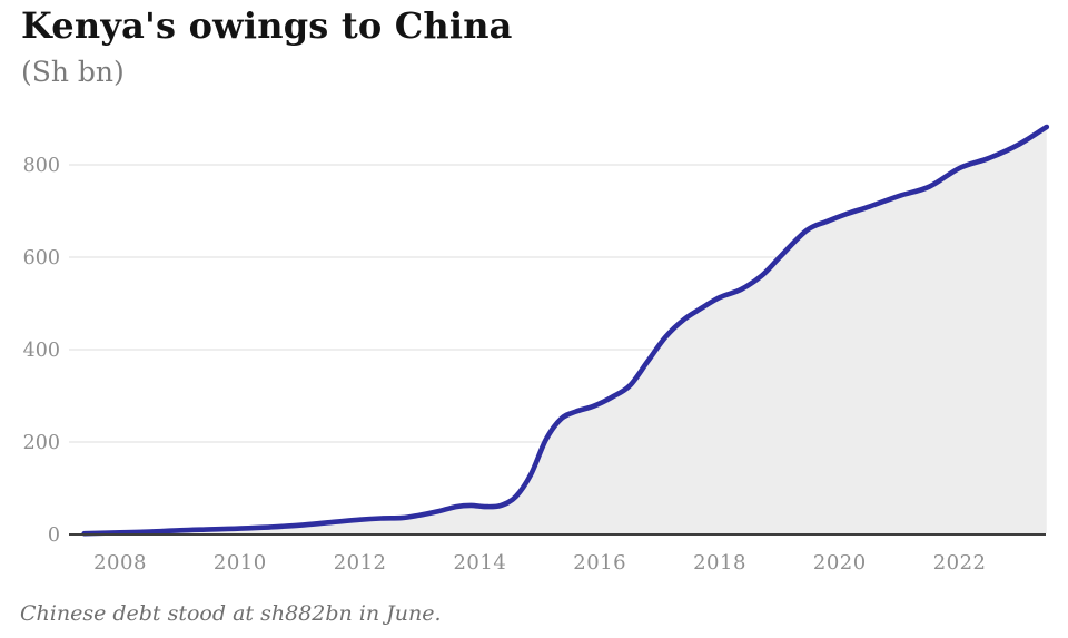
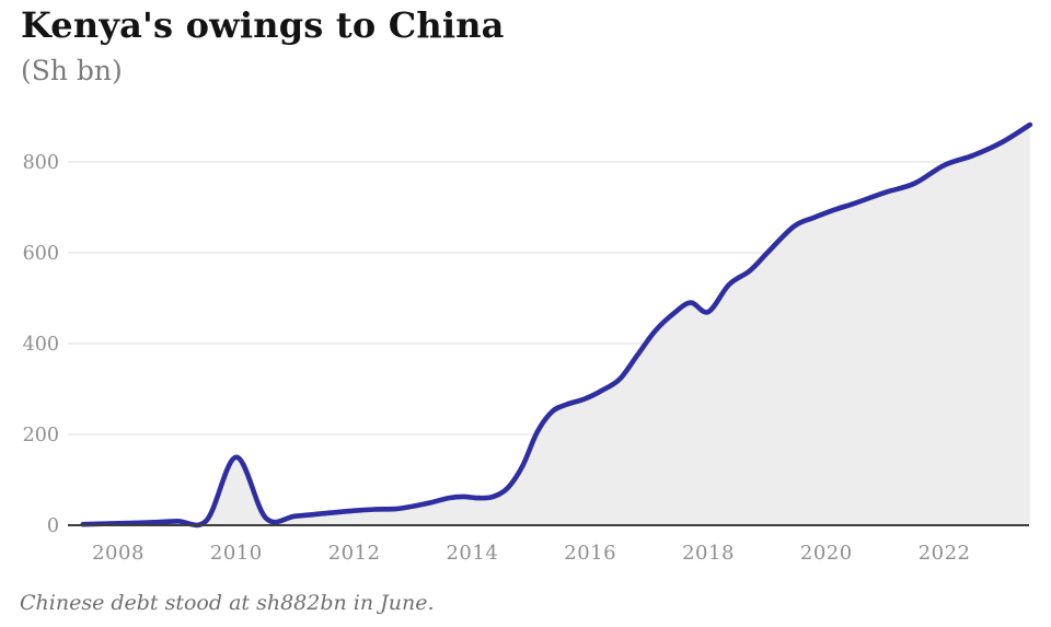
2010: 10 -> 150
2018: 510 -> 470
